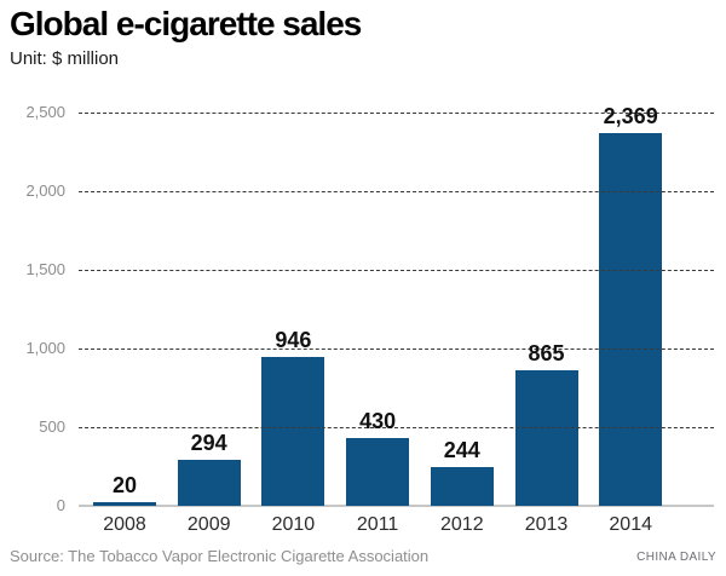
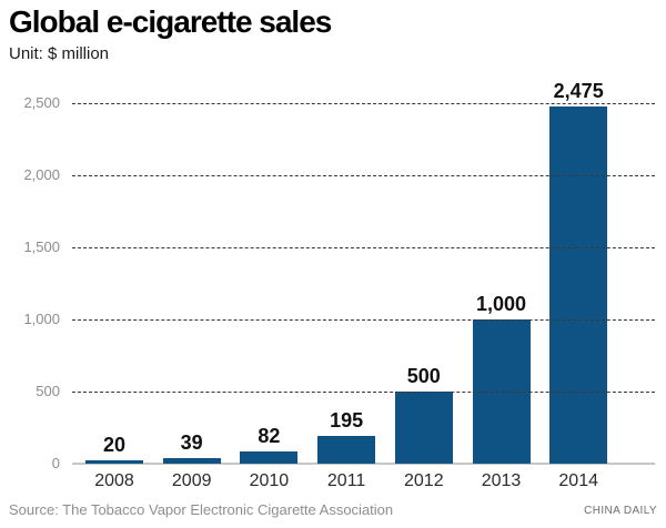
2009: 294 -> 39
2010: 946 -> 82
2011: 430 -> 195
2012: 244 -> 500
2013: 865 -> 1,000
2014: 2,369 -> 2,475
